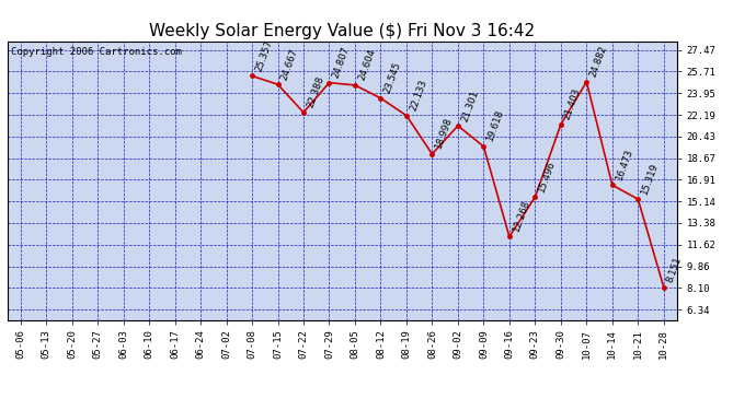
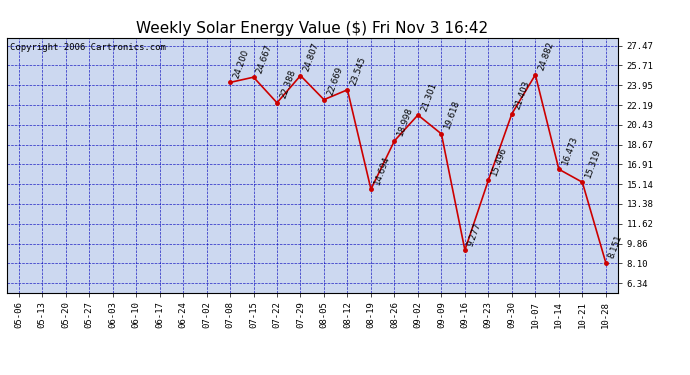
07-08: 25.357 -> 24.200
08-05: 24.604 -> 22.669
08-19: 22.133 -> 14.694
09-16: 12.268 -> 9.277
